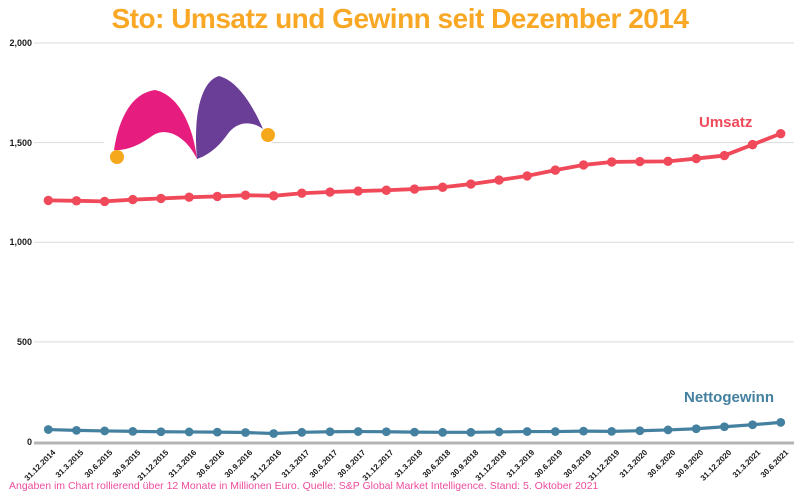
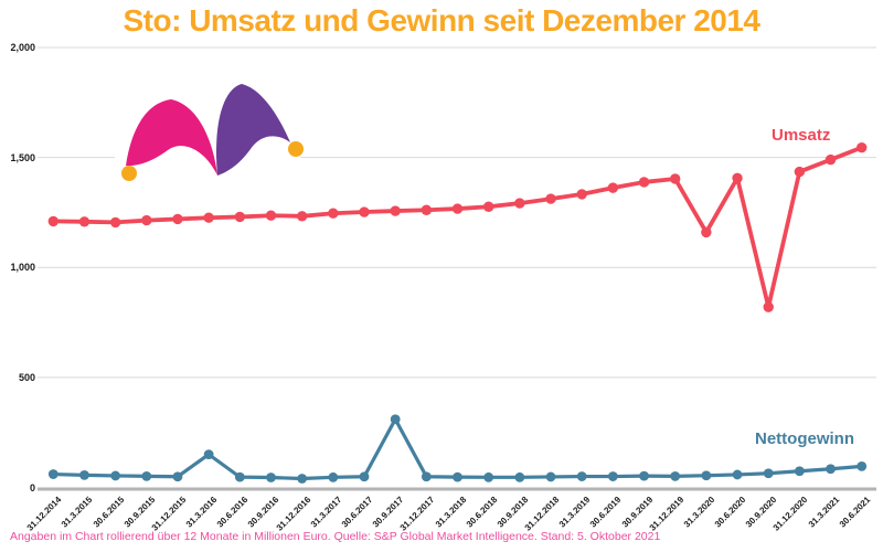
Nettogewinn/31.3.2016: 50 -> 150
Nettogewinn/30.9.2017: 50 -> 310
Umsatz/31.3.2020: 1400 -> 1160
Umsatz/30.9.2020: 1420 -> 820
